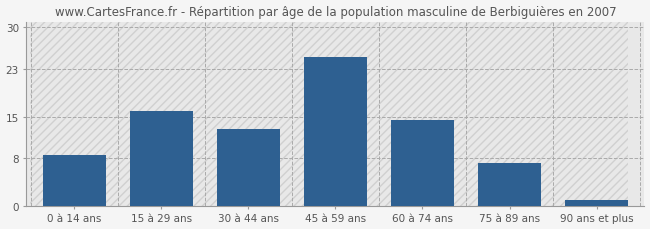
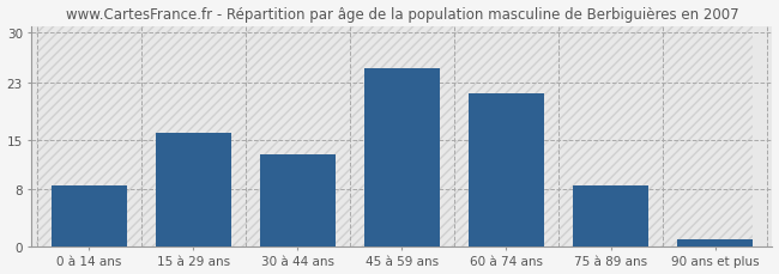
60 à 74 ans: 14.4 -> 21.5
75 à 89 ans: 7.2 -> 8.5
